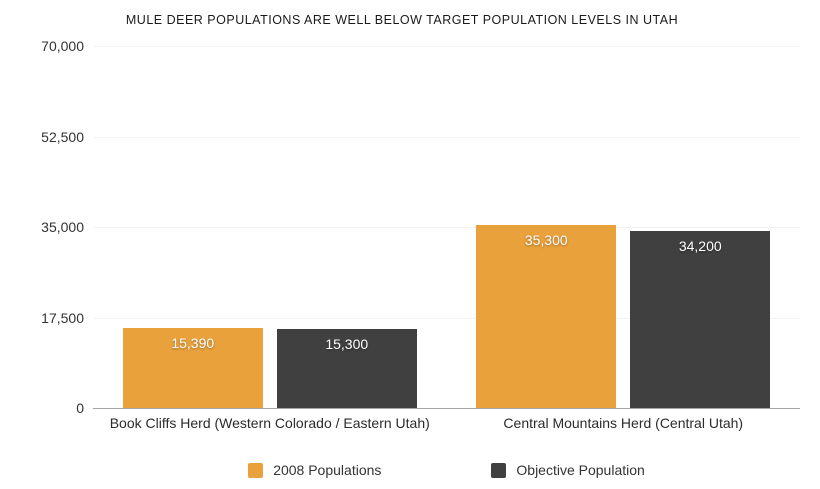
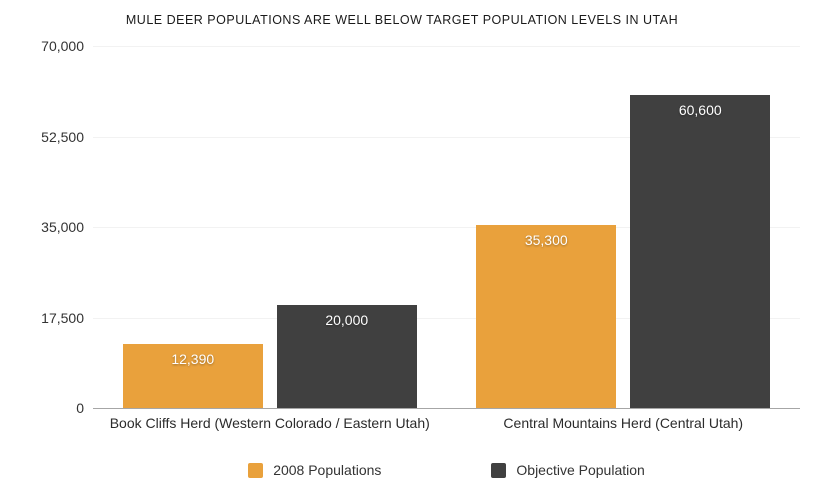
2008 Populations/Book Cliffs Herd (Western Colorado / Eastern Utah): 15,390 -> 12,390
Objective Population/Book Cliffs Herd (Western Colorado / Eastern Utah): 15,300 -> 20,000
Objective Population/Central Mountains Herd (Central Utah): 34,200 -> 60,600
